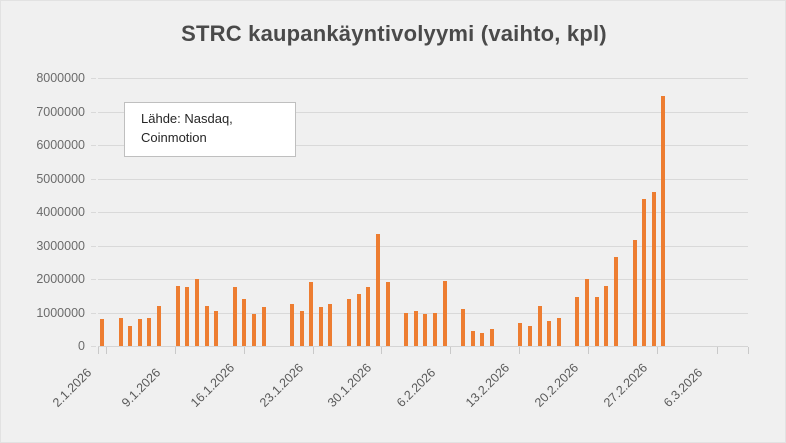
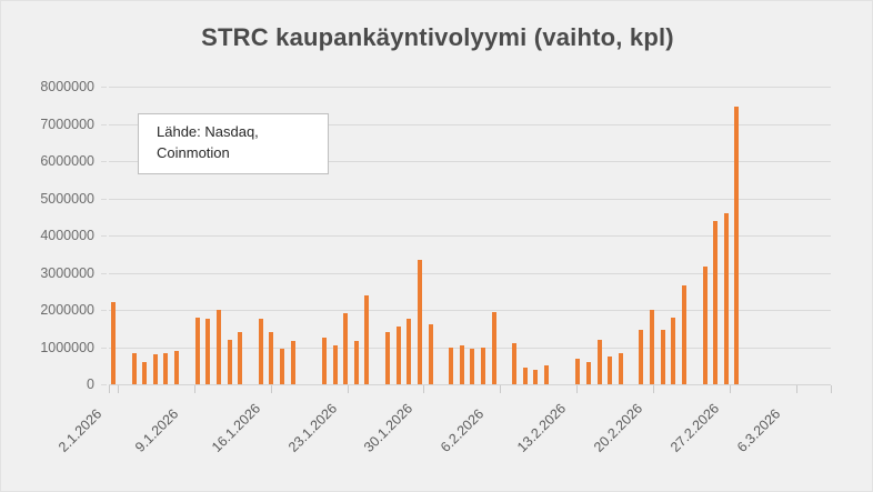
2.1.2026: 800000 -> 2200000
9.1.2026: 1200000 -> 900000
16.1.2026: 1000000 -> 1400000
30.1.2026: 1200000 -> 2400000
6.2.2026: 1900000 -> 1600000
